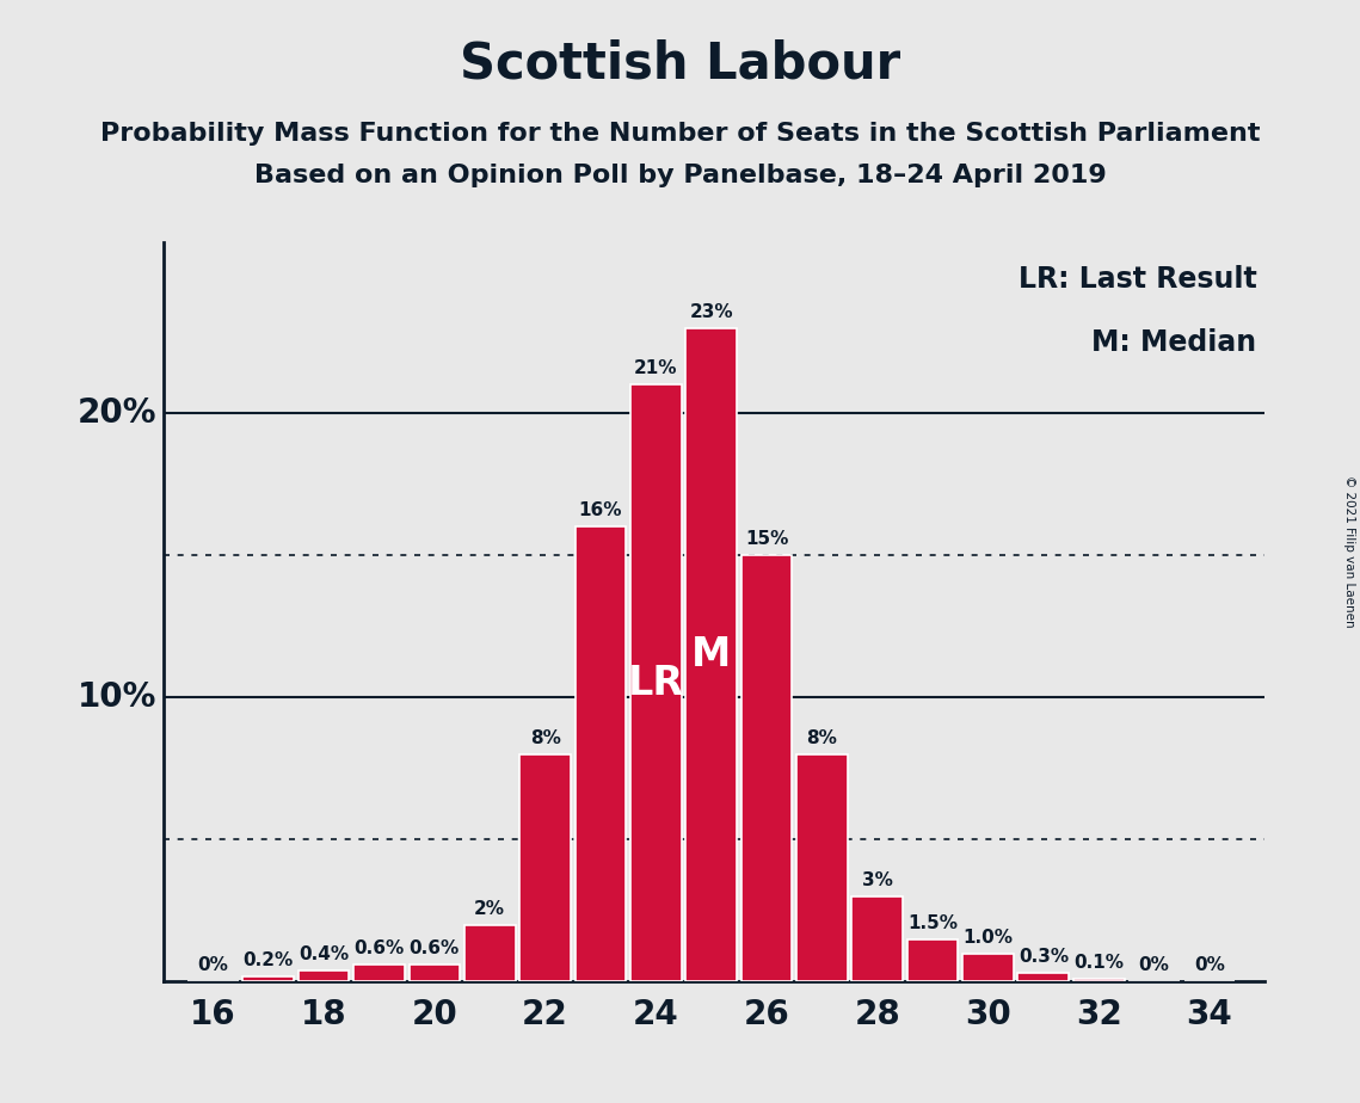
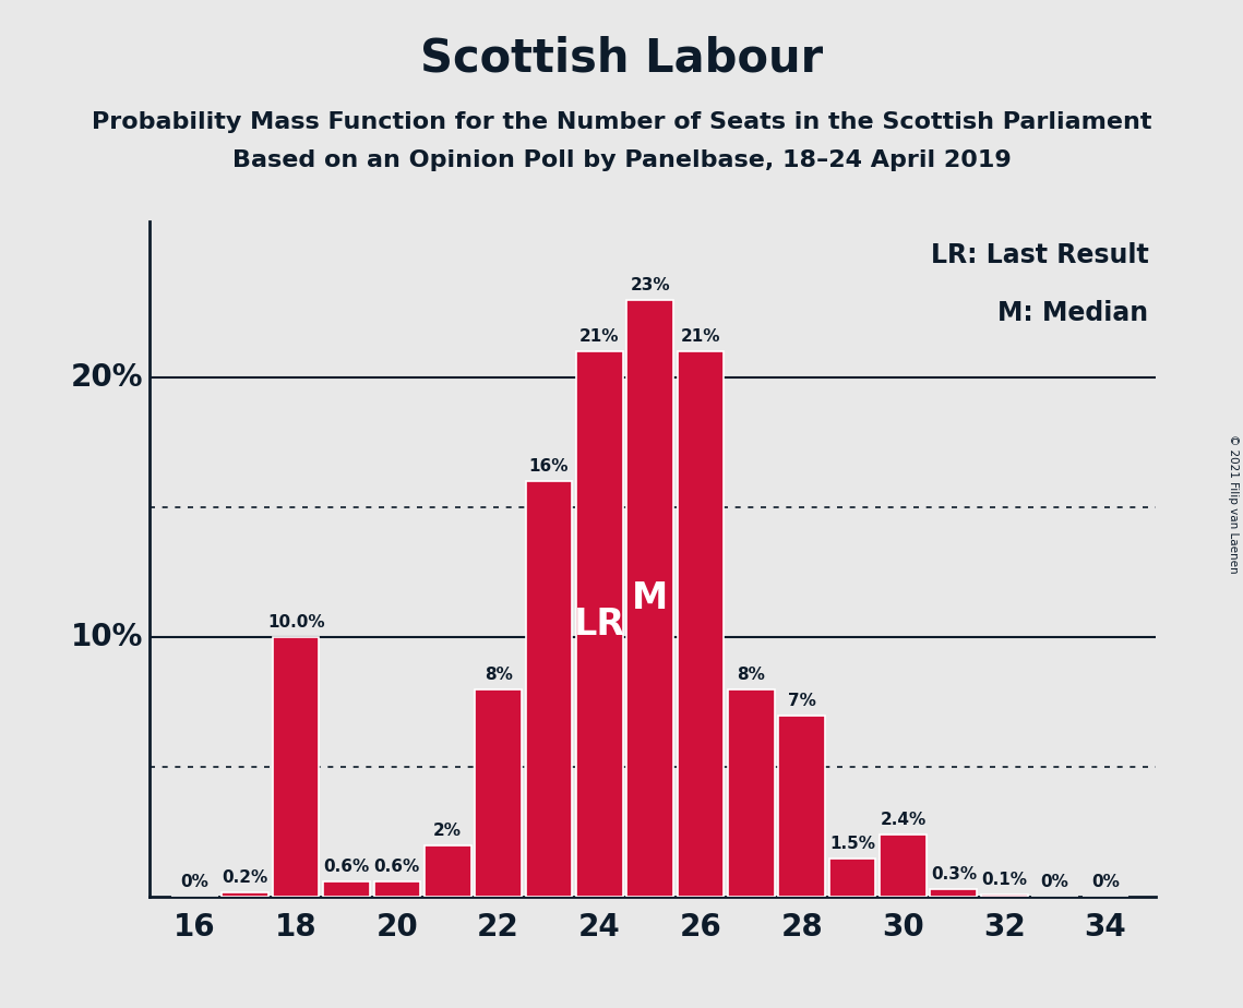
18: 0.4% -> 10.0%
26: 15% -> 21%
28: 3% -> 7%
30: 1.0% -> 2.4%
